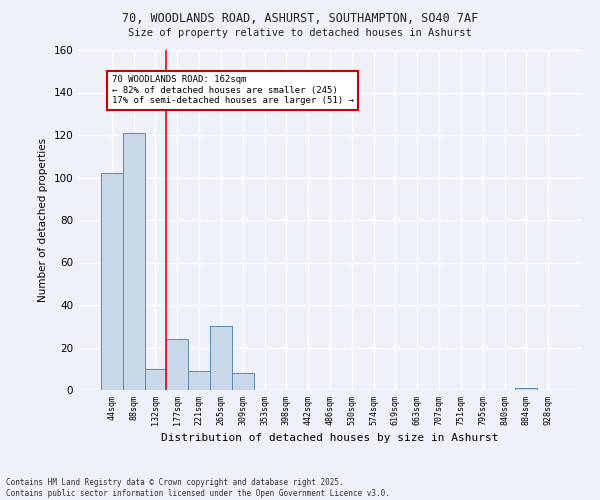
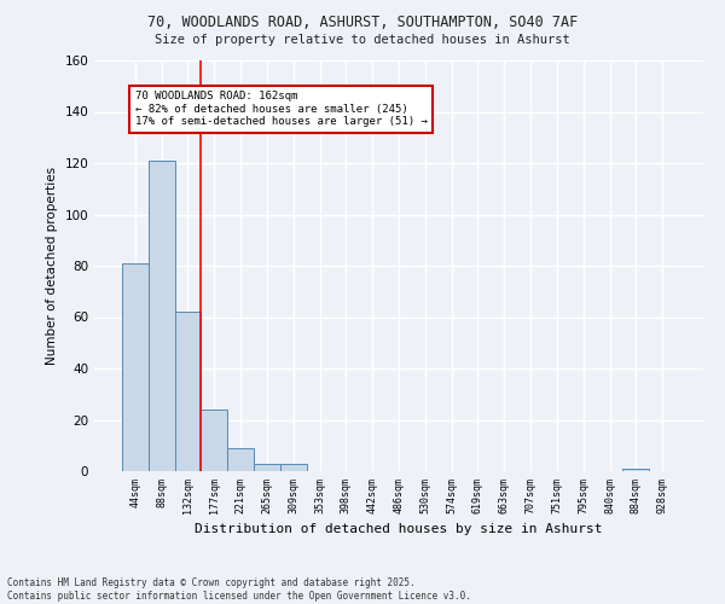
44sqm: 102 -> 81
132sqm: 10 -> 62
265sqm: 30 -> 3
309sqm: 8 -> 3
